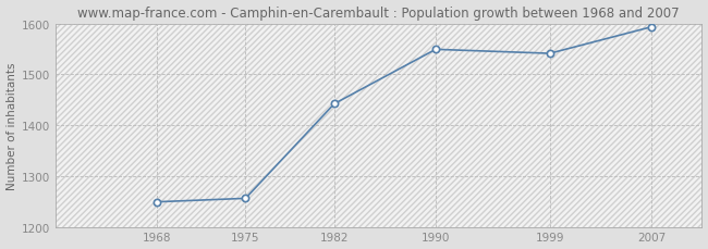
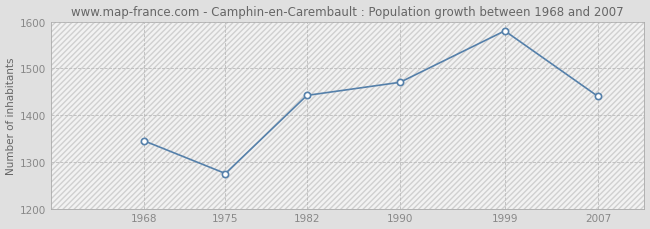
1968: 1249 -> 1345
1975: 1256 -> 1275
1990: 1549 -> 1470
1999: 1541 -> 1580
2007: 1593 -> 1440
